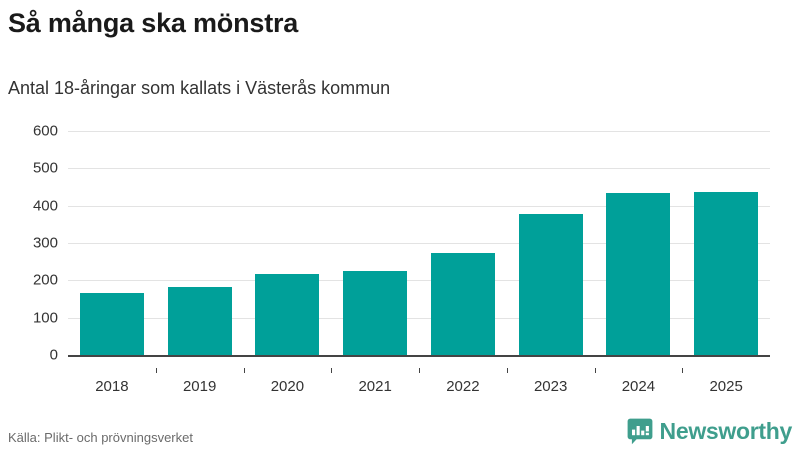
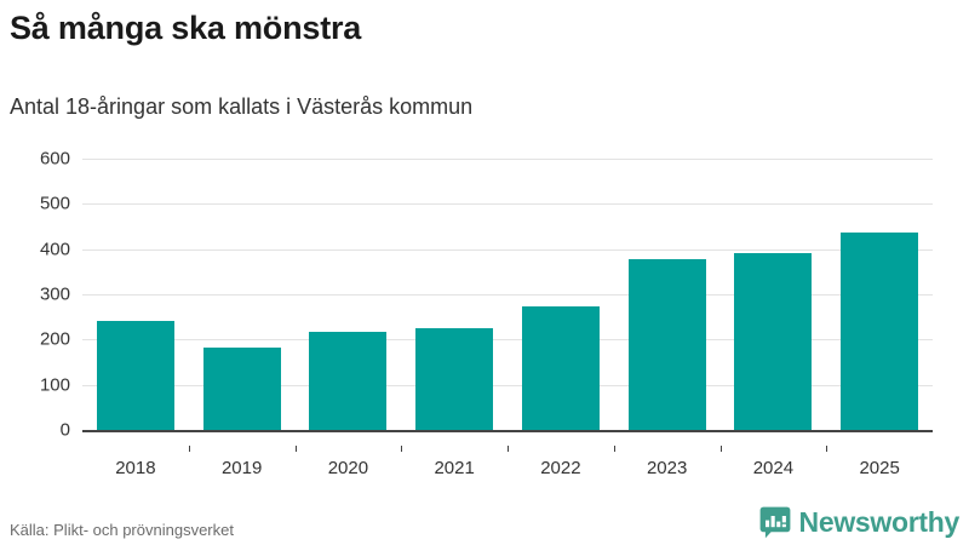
2018: 170 -> 240
2024: 430 -> 390
